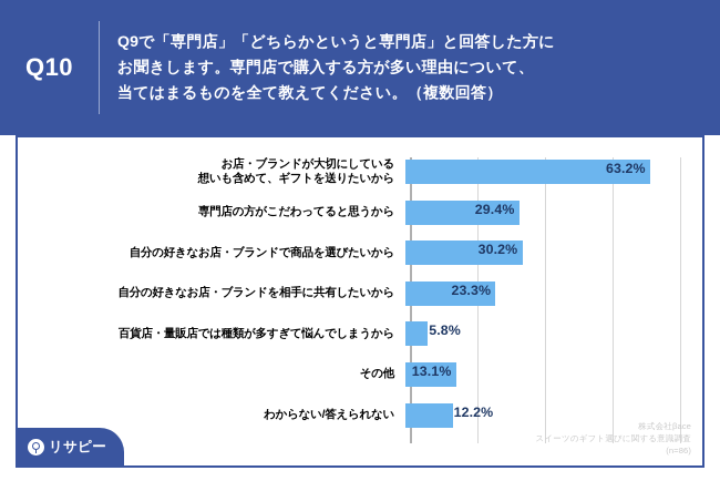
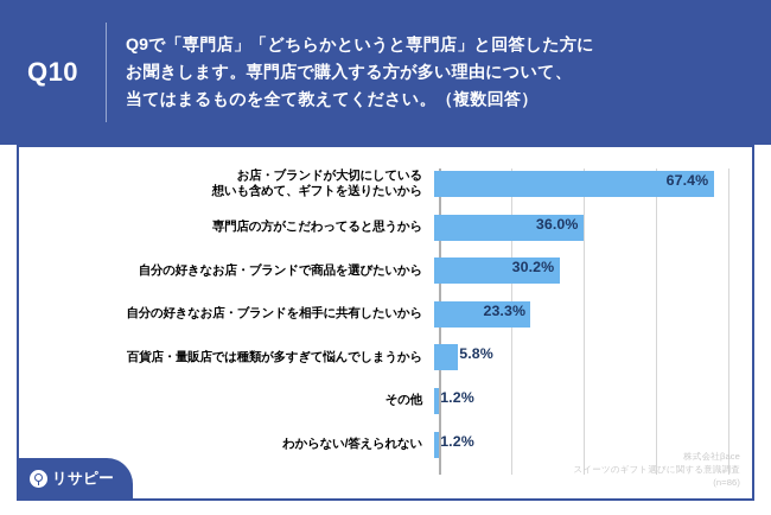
お店・ブランドが大切にしている想いも含めて、ギフトを送りたいから: 63.2% -> 67.4%
専門店の方がこだわってると思うから: 29.4% -> 36.0%
その他: 13.1% -> 1.2%
わからない/答えられない: 12.2% -> 1.2%
